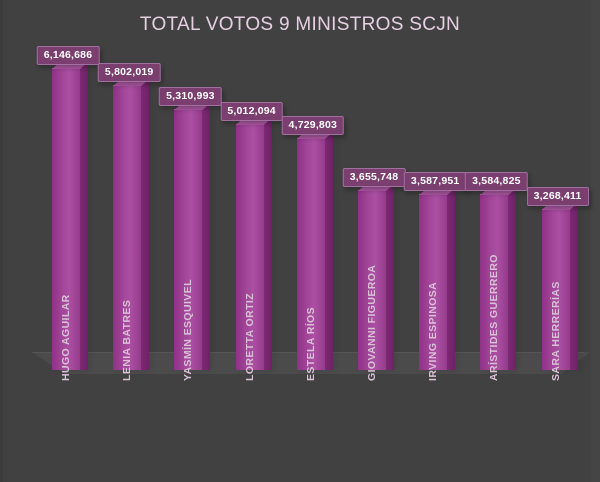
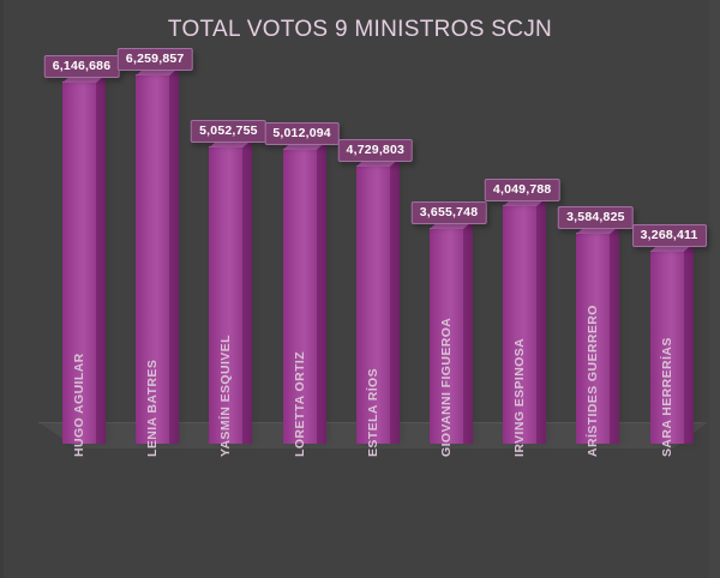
LENIA BATRES: 5,802,019 -> 6,259,857
YASMÍN ESQUIVEL: 5,310,993 -> 5,052,755
IRVING ESPINOSA: 3,587,951 -> 4,049,788
